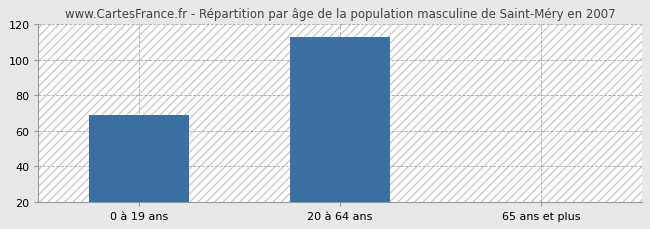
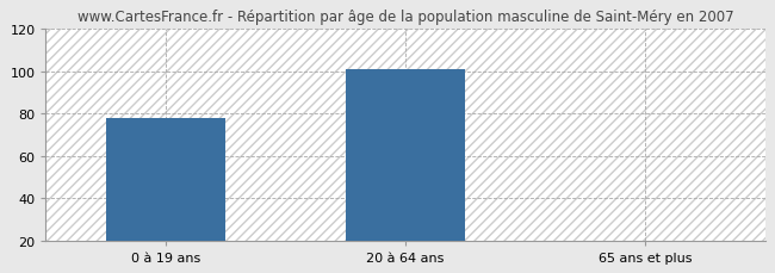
0 à 19 ans: 69 -> 78
20 à 64 ans: 113 -> 101
